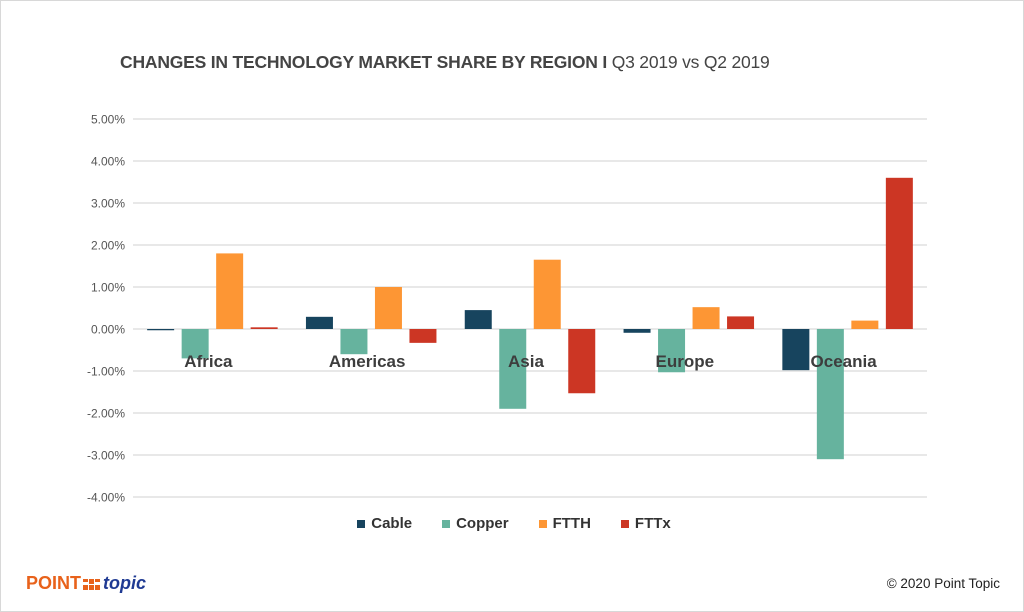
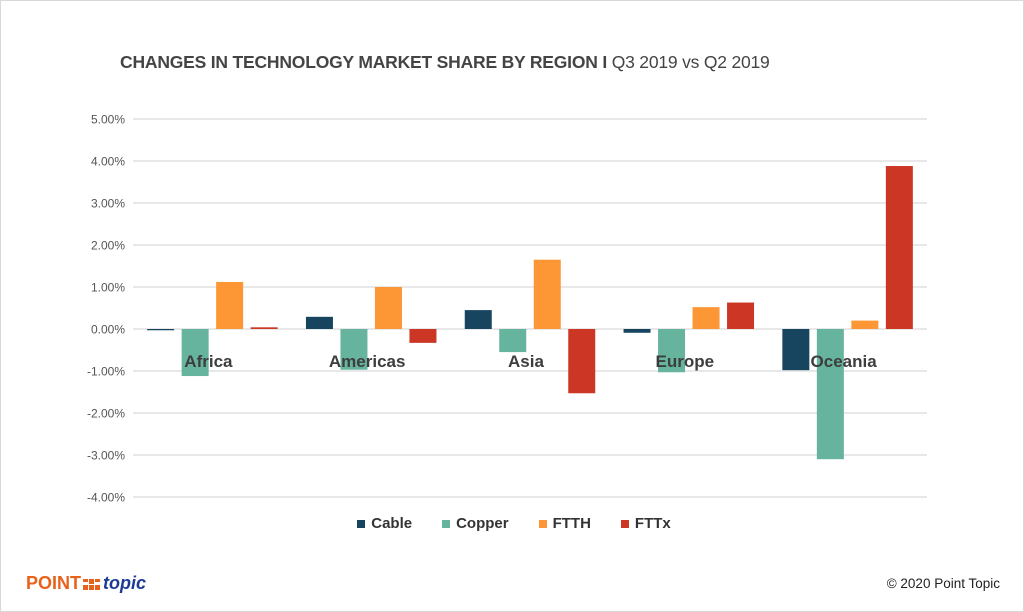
Copper/Africa: -0.7% -> -1.1%
FTTH/Africa: 1.8% -> 1.1%
Copper/Americas: -0.6% -> -1.0%
Copper/Asia: -1.9% -> -0.6%
FTTx/Europe: 0.3% -> 0.6%
FTTx/Oceania: 3.6% -> 3.9%
